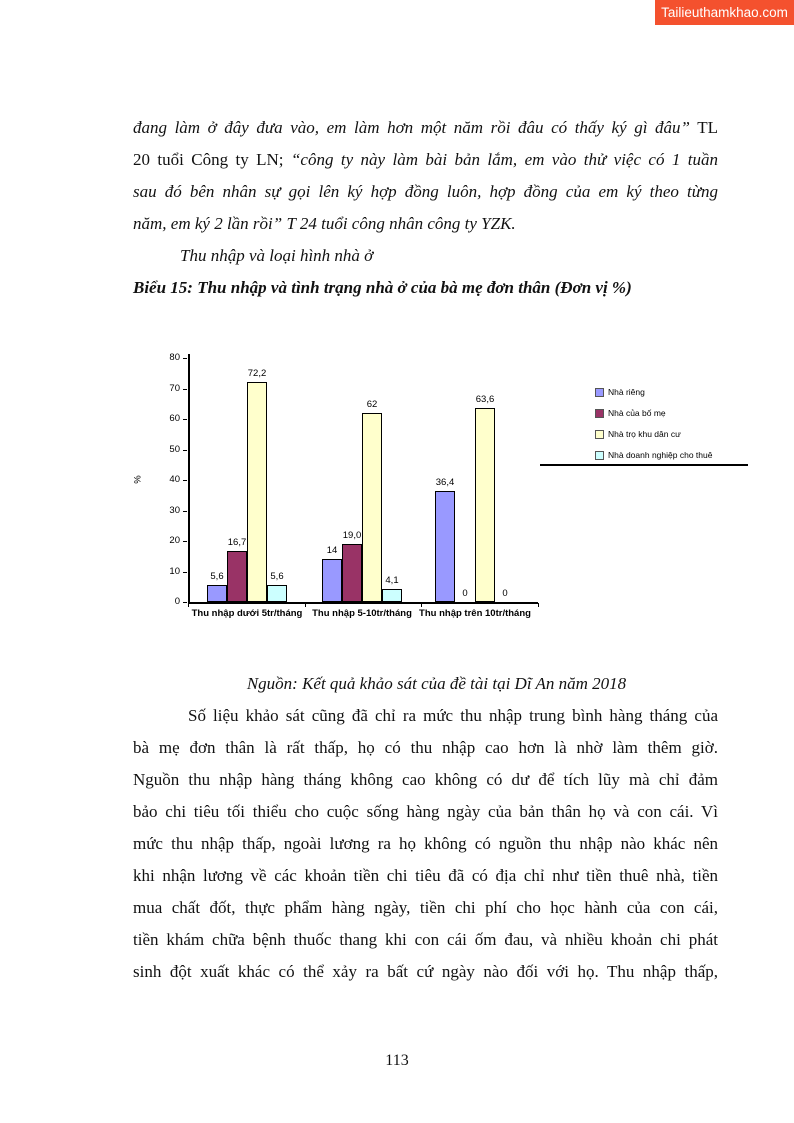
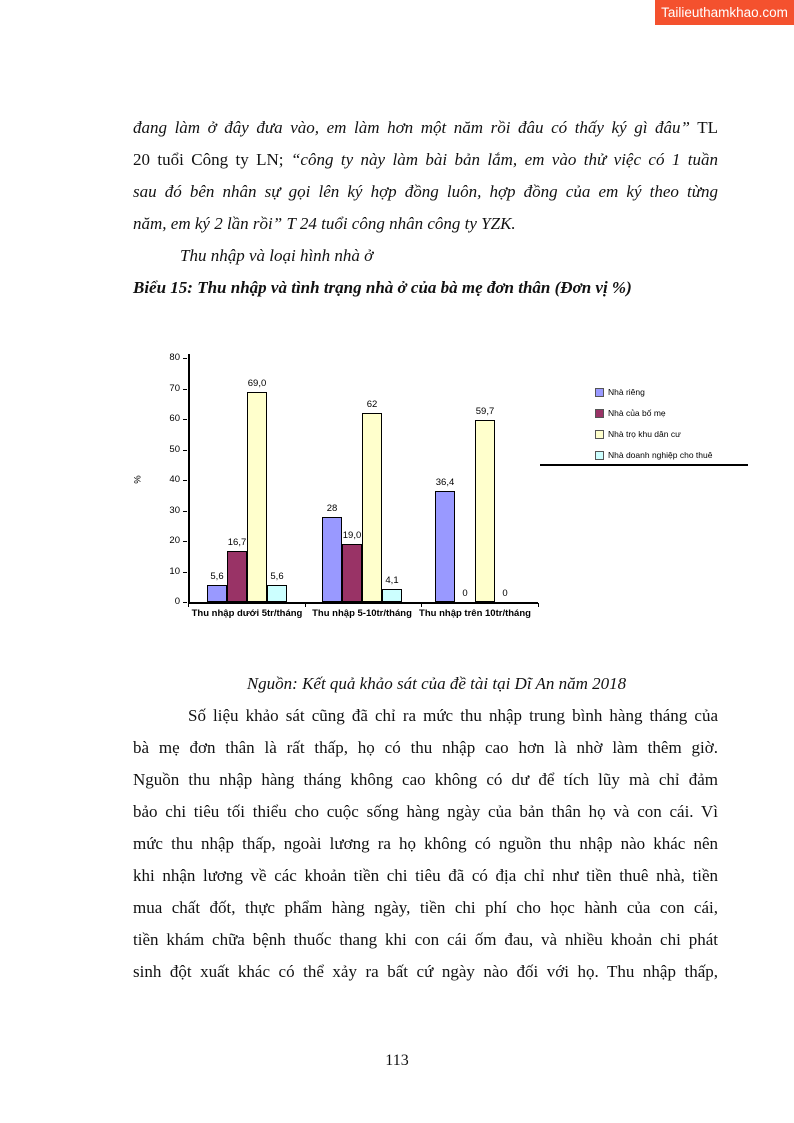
Nhà trọ khu dân cư/Thu nhập dưới 5tr/tháng: 72,2 -> 69,0
Nhà riêng/Thu nhập 5-10tr/tháng: 14 -> 28
Nhà trọ khu dân cư/Thu nhập trên 10tr/tháng: 63,6 -> 59,7
